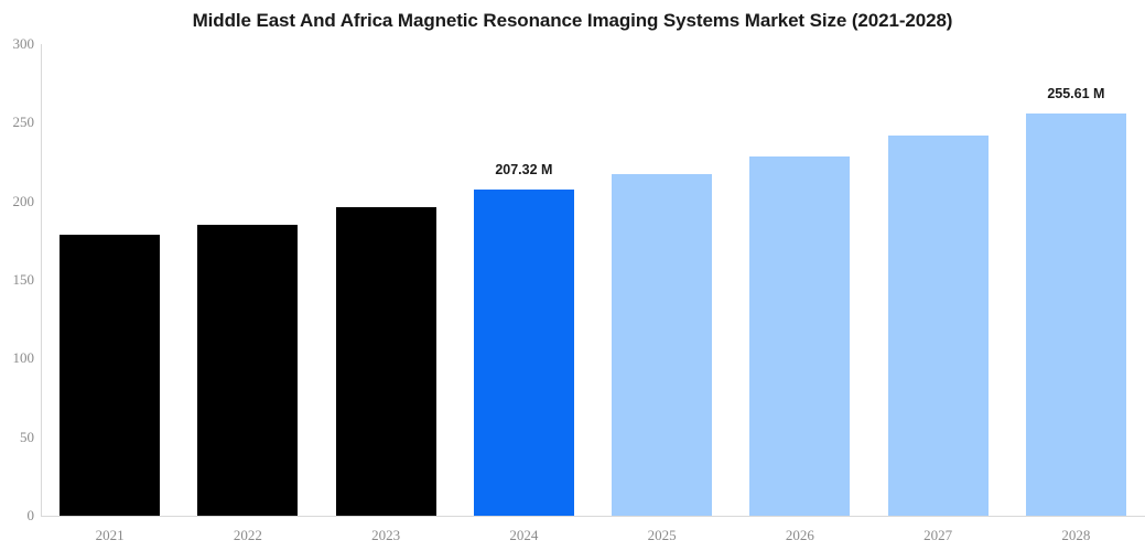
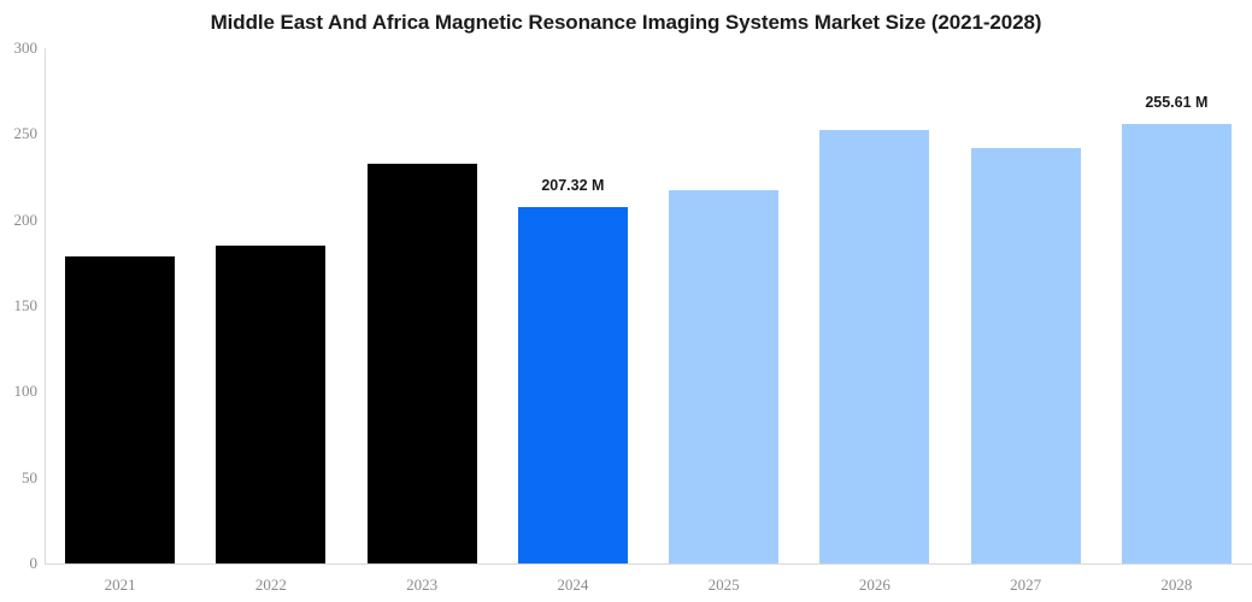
2023: 196 -> 233
2026: 228 -> 252
